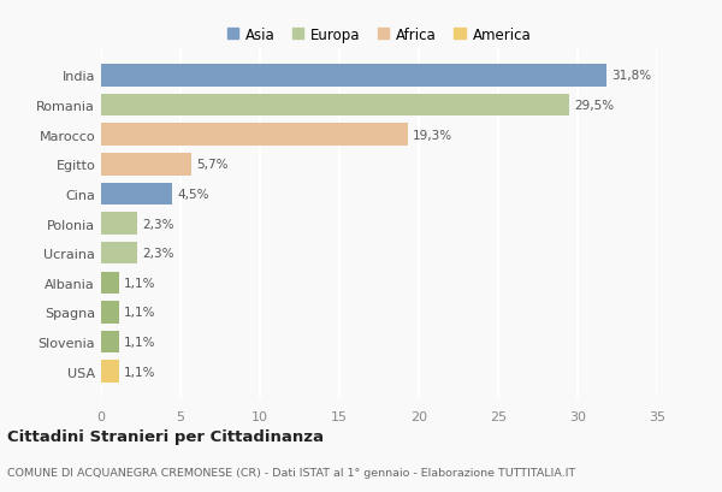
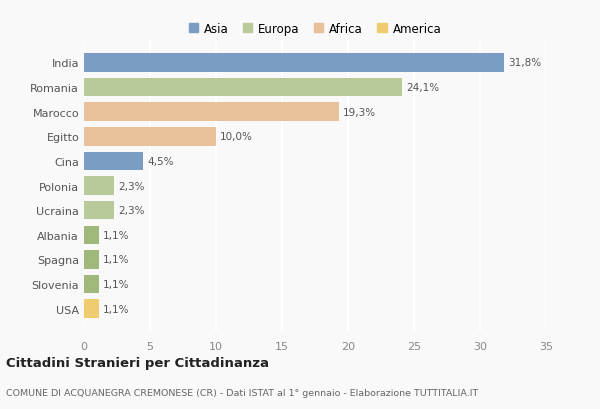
Romania: 29,5% -> 24,1%
Egitto: 5,7% -> 10,0%
